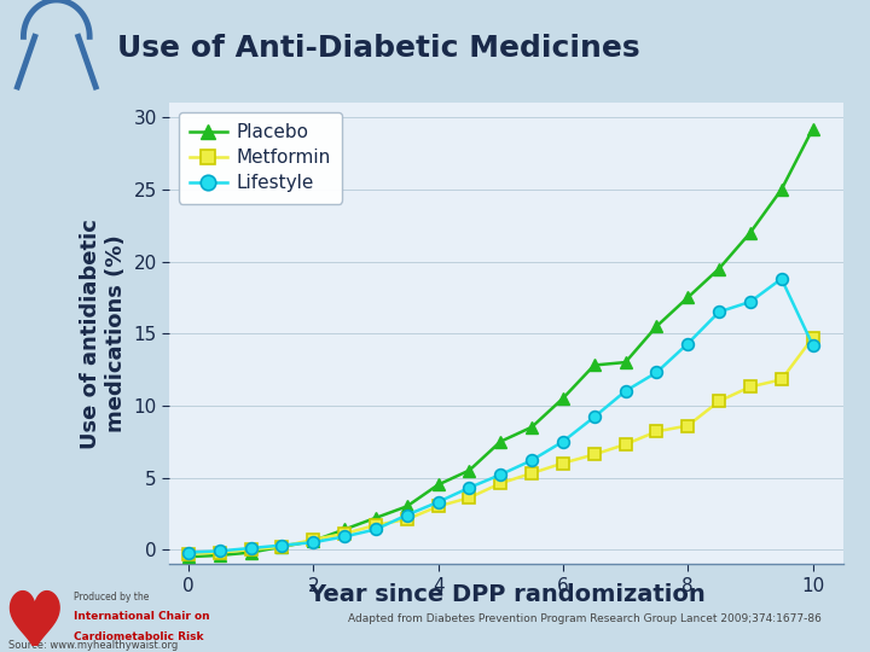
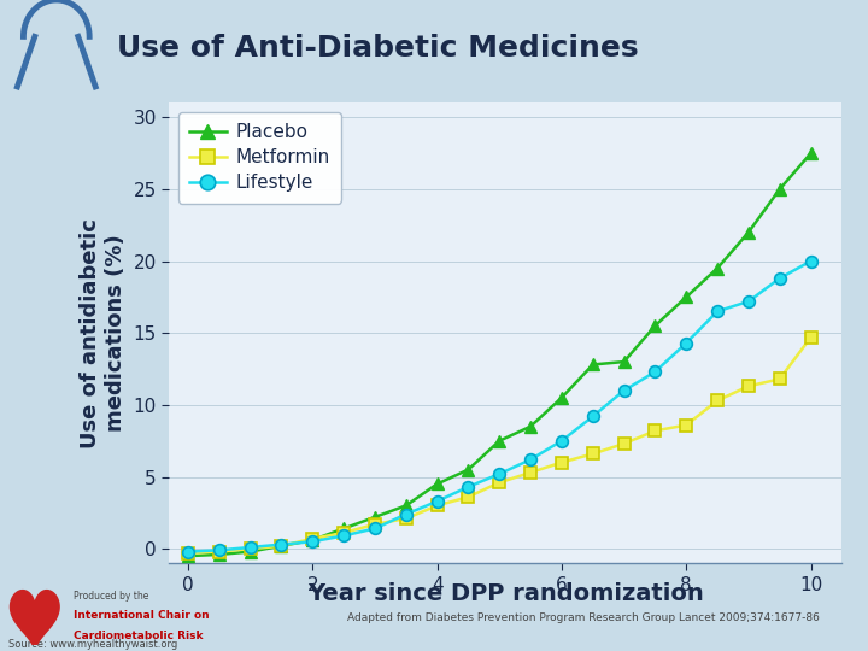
Placebo/10: 29.2 -> 27.5
Lifestyle/10: 14.2 -> 20.0
